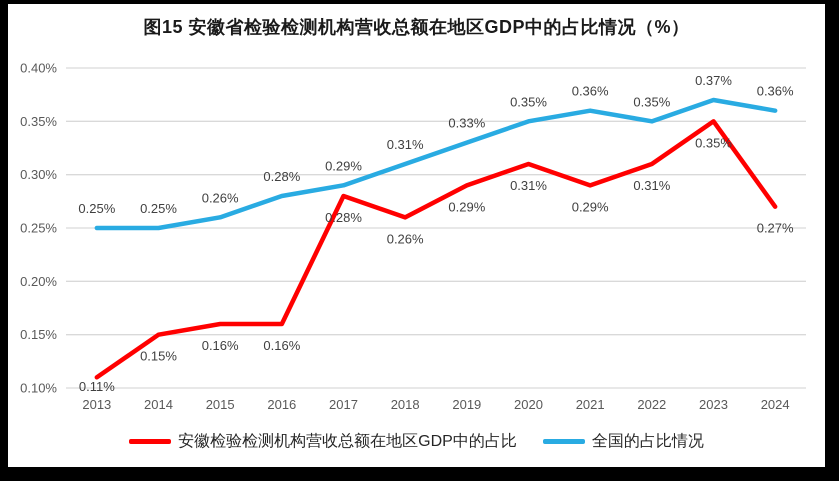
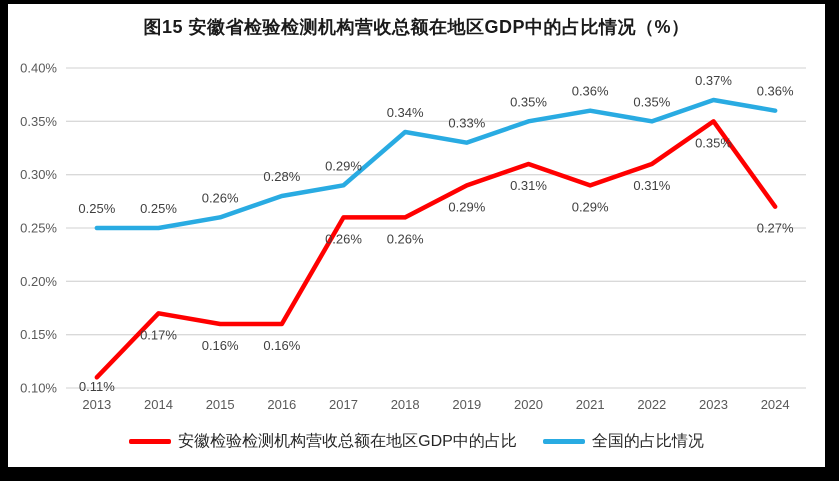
安徽检验检测机构营收总额在地区GDP中的占比/2014: 0.15% -> 0.17%
安徽检验检测机构营收总额在地区GDP中的占比/2017: 0.28% -> 0.26%
全国的占比情况/2018: 0.31% -> 0.34%
